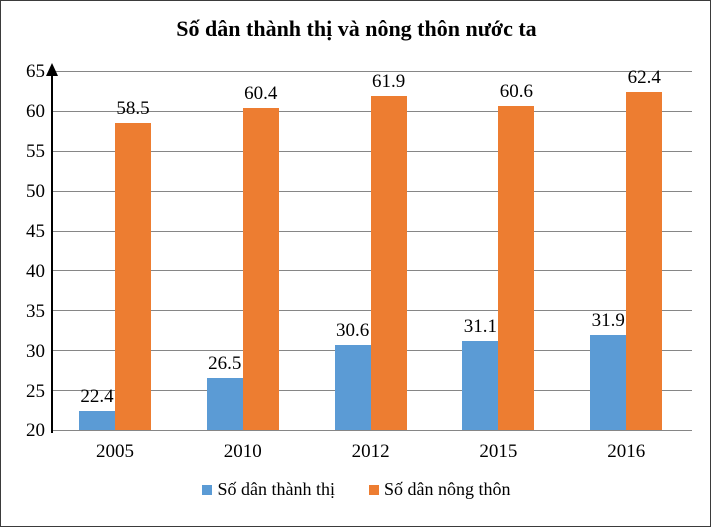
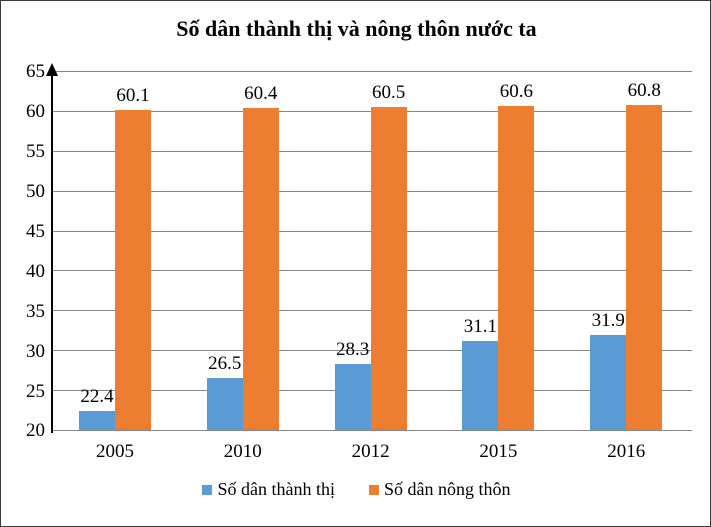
Số dân nông thôn/2005: 58.5 -> 60.1
Số dân thành thị/2012: 30.6 -> 28.3
Số dân nông thôn/2012: 61.9 -> 60.5
Số dân nông thôn/2016: 62.4 -> 60.8
